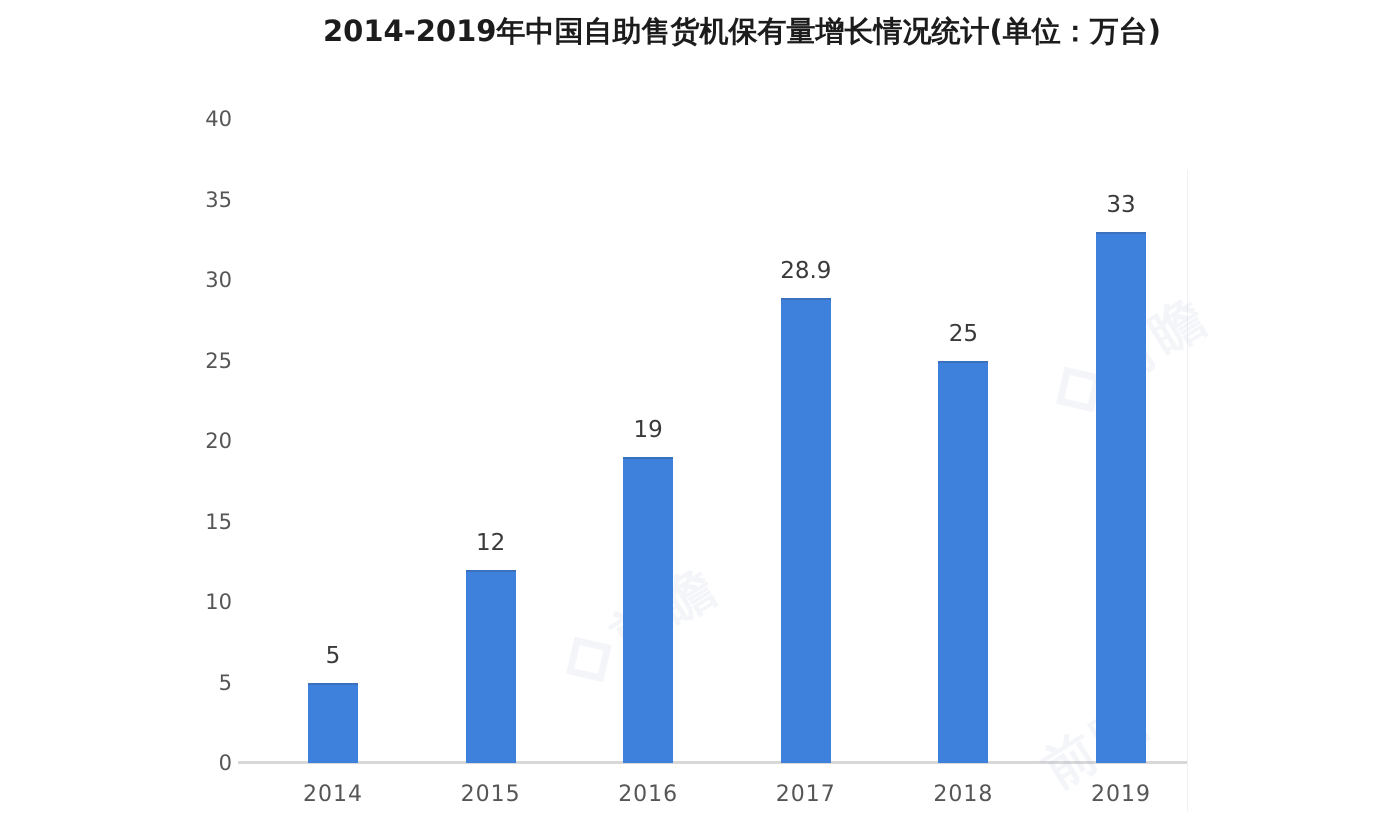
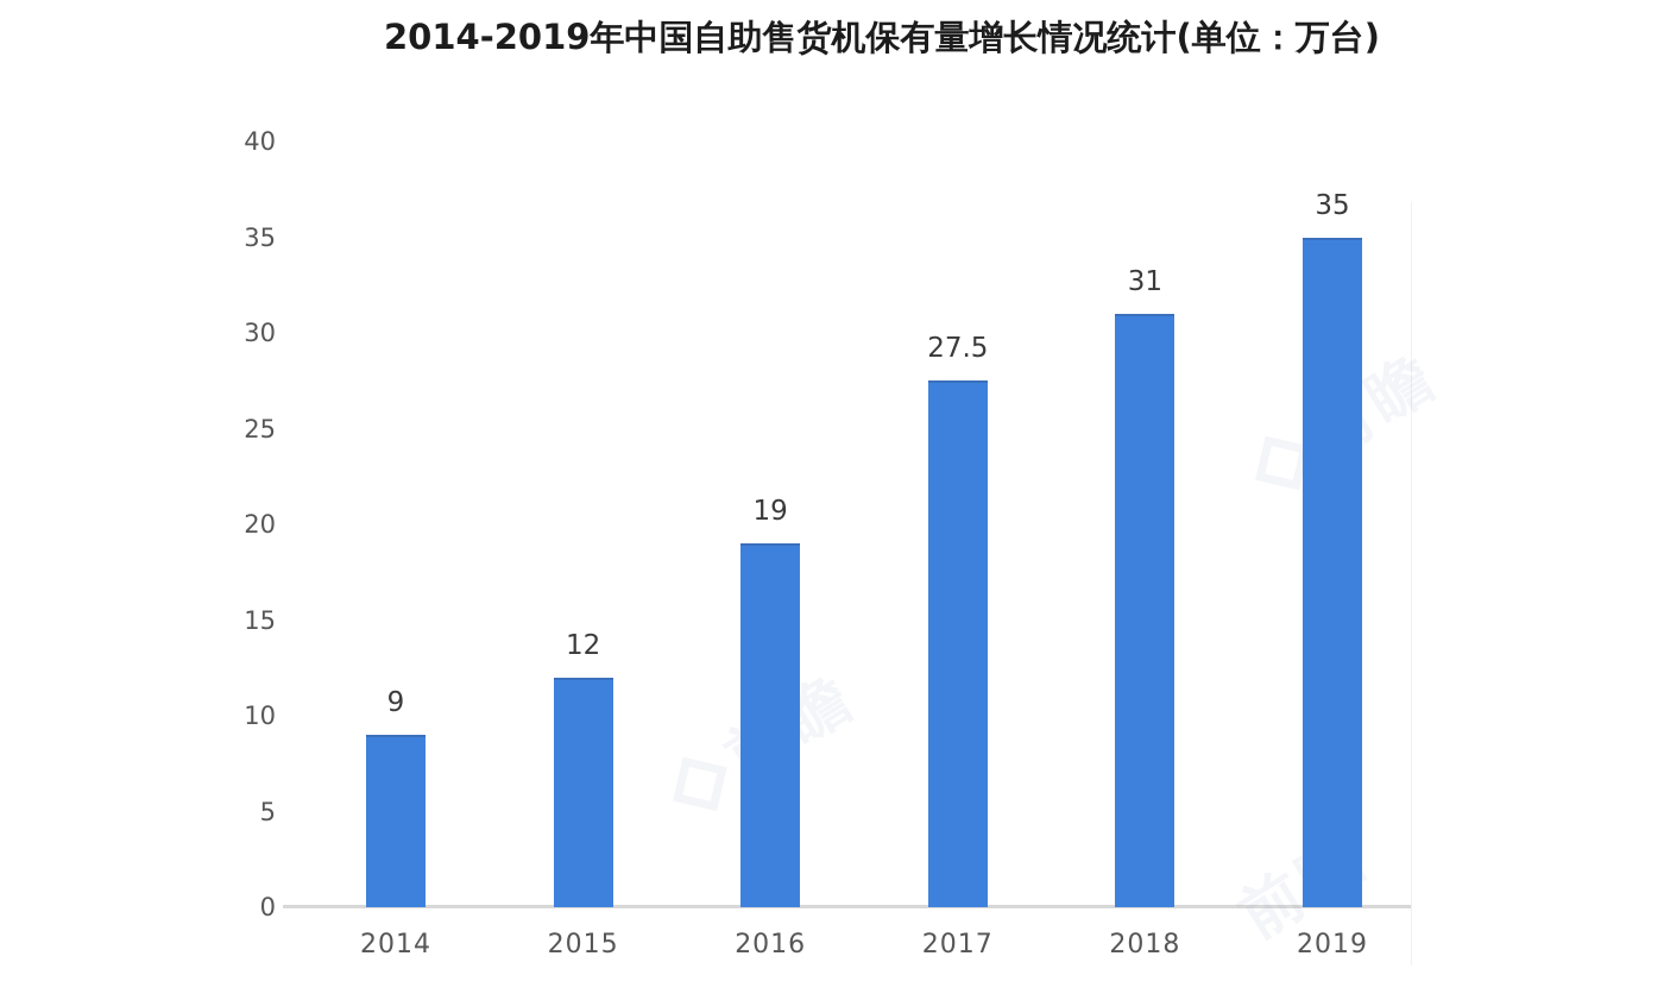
2014: 5 -> 9
2017: 28.9 -> 27.5
2018: 25 -> 31
2019: 33 -> 35
